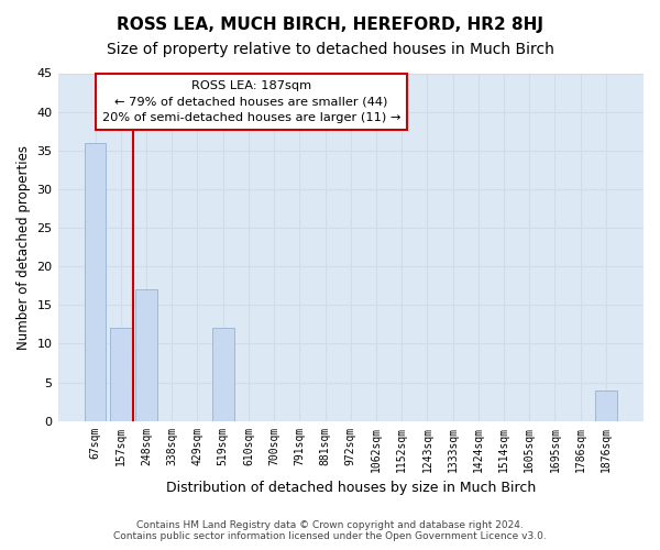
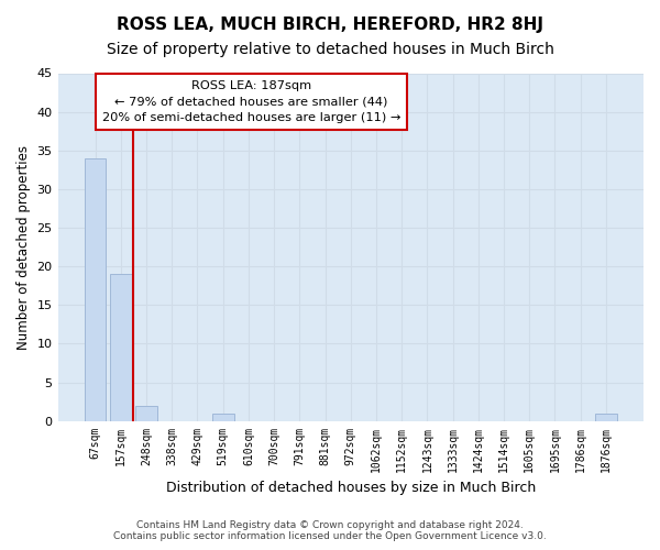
67sqm: 36 -> 34
157sqm: 12 -> 19
248sqm: 17 -> 2
519sqm: 12 -> 1
1876sqm: 4 -> 1
